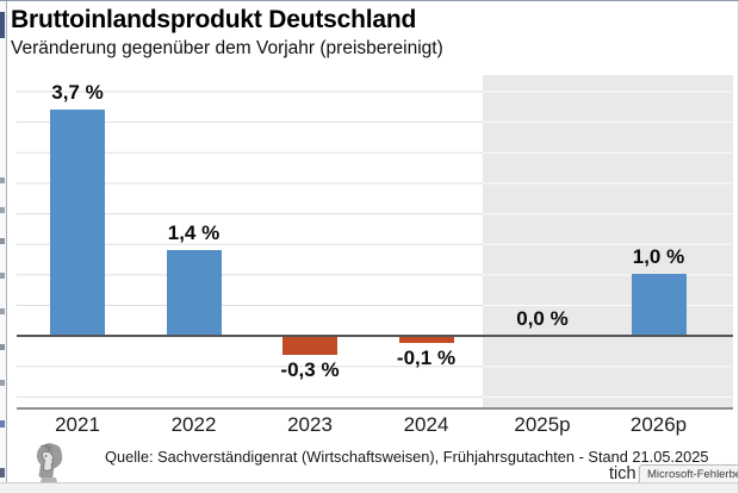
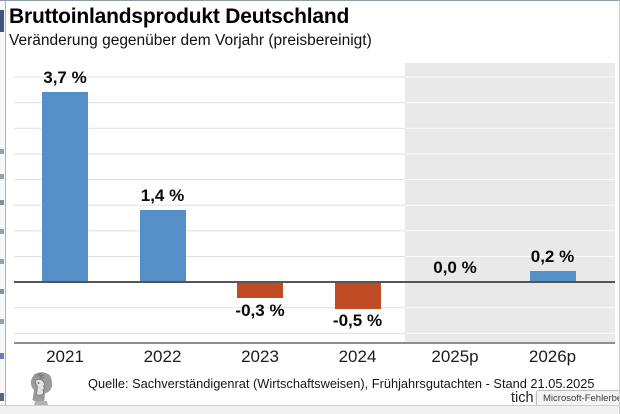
2024: -0,1 -> -0,5
2026p: 1,0 -> 0,2
